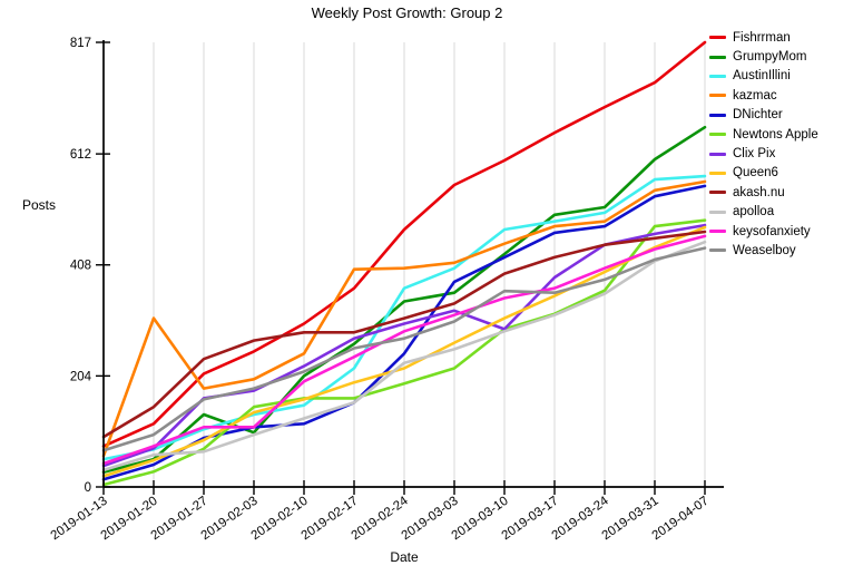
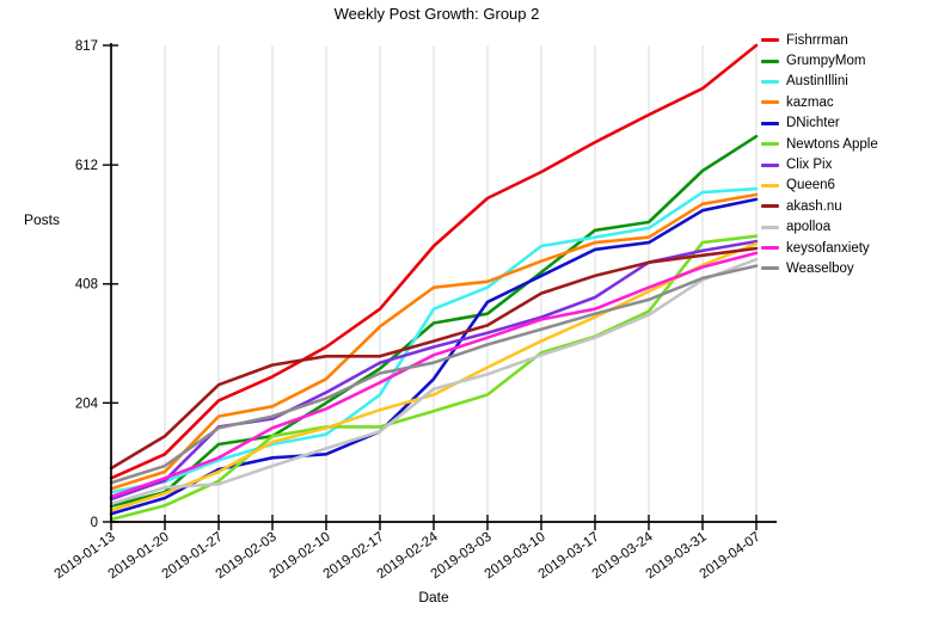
kazmac/2019-01-20: 310 -> 90
GrumpyMom/2019-02-03: 100 -> 150
keysofanxiety/2019-02-03: 110 -> 160
kazmac/2019-02-17: 400 -> 340
Clix Pix/2019-03-10: 290 -> 350
Weaselboy/2019-03-10: 360 -> 330
